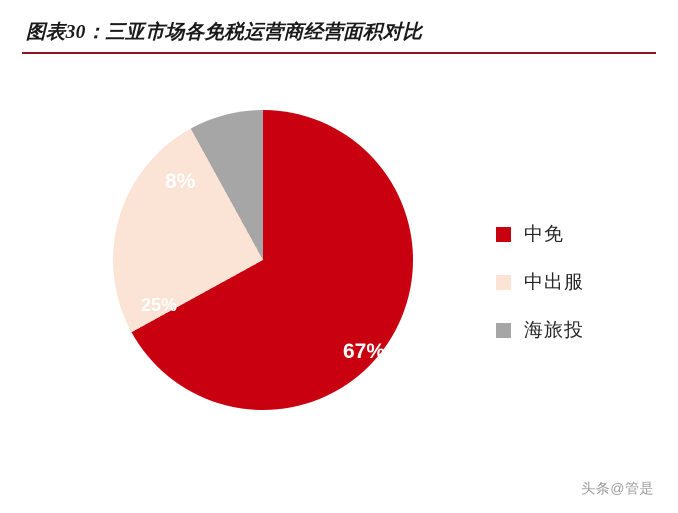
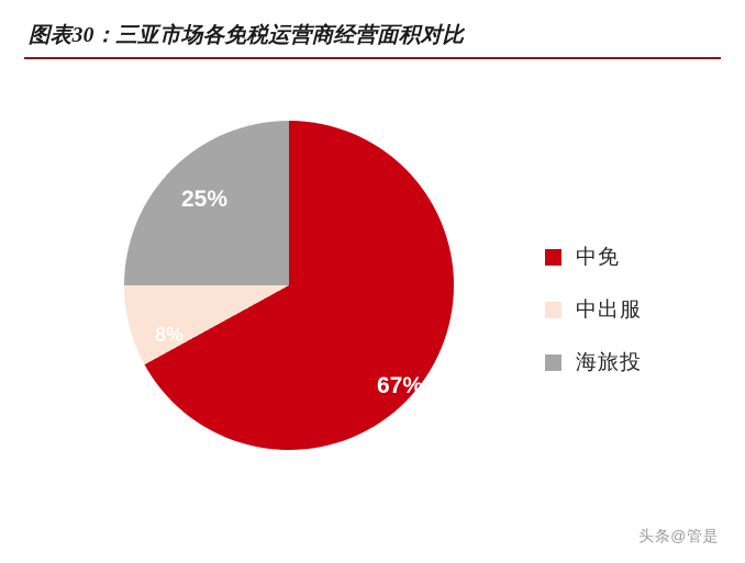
中出服: 25% -> 8%
海旅投: 8% -> 25%
